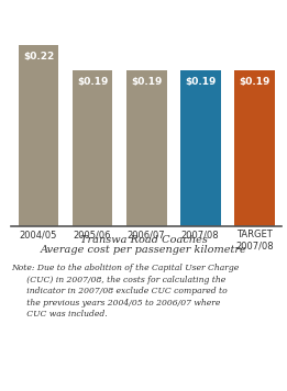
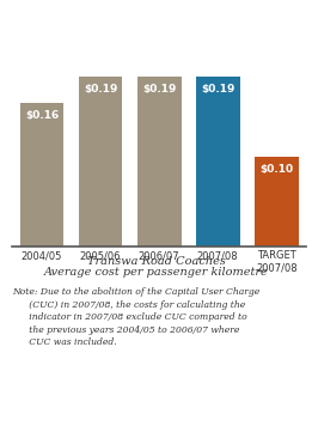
2004/05: $0.22 -> $0.16
TARGET 2007/08: $0.19 -> $0.10
